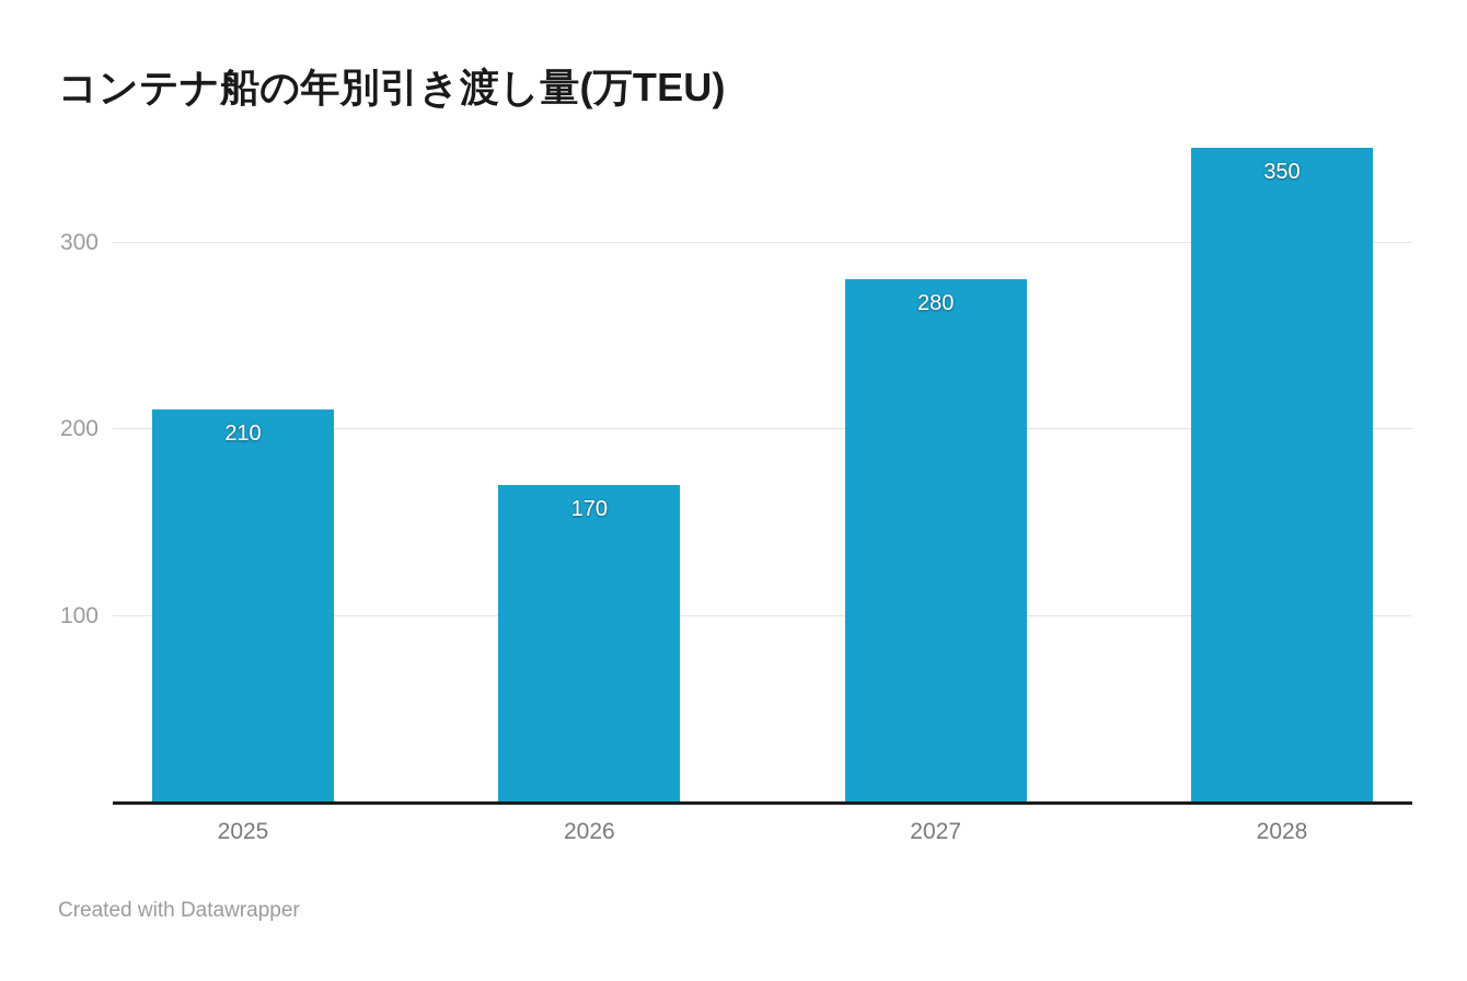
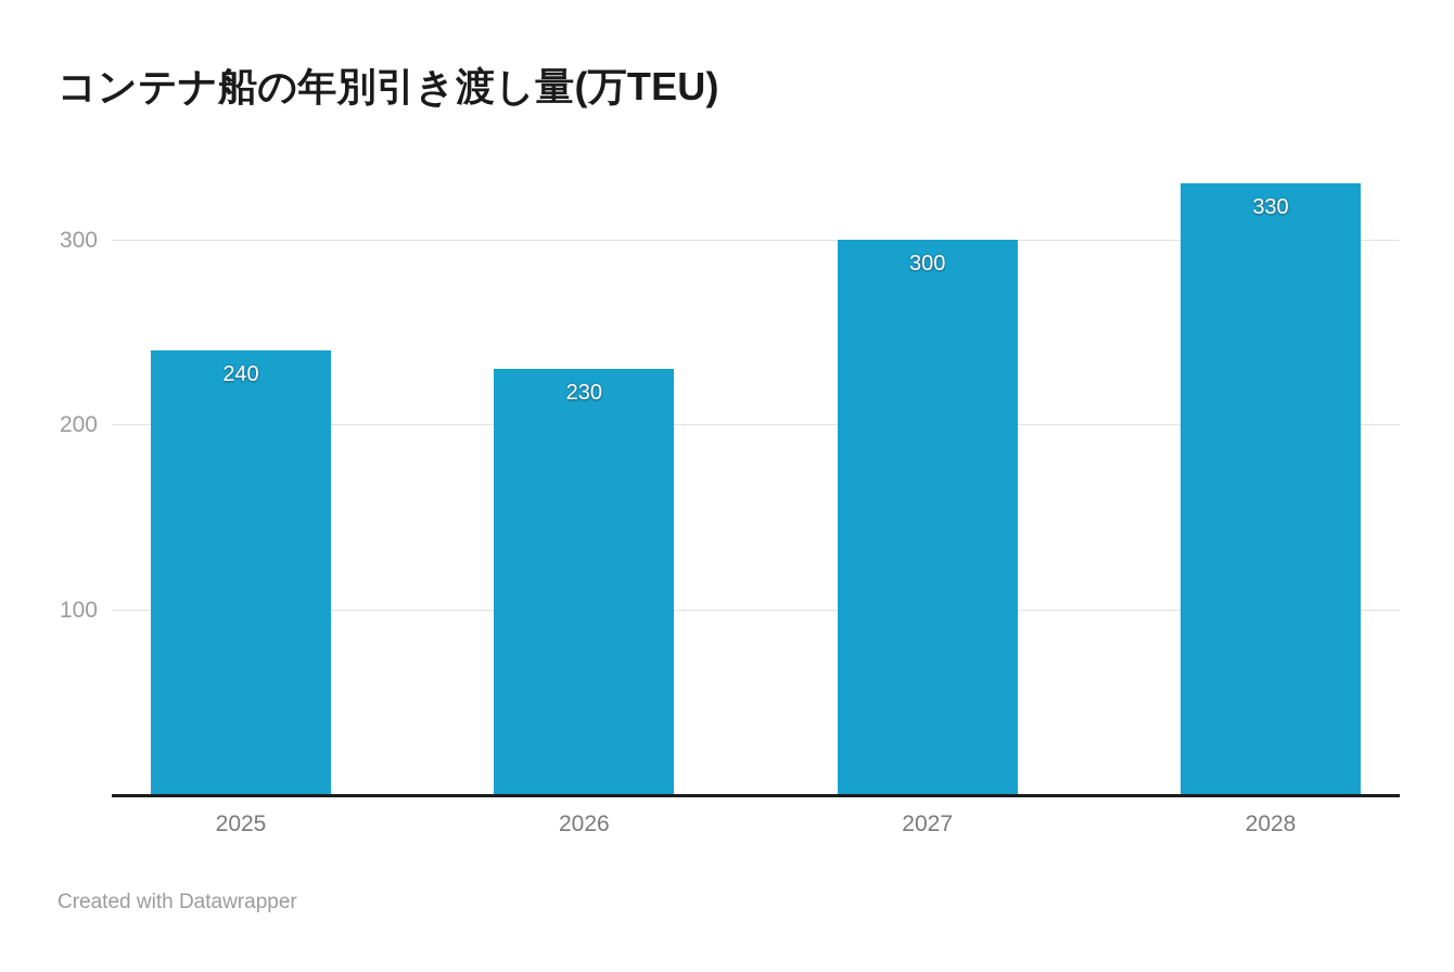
2025: 210 -> 240
2026: 170 -> 230
2027: 280 -> 300
2028: 350 -> 330
